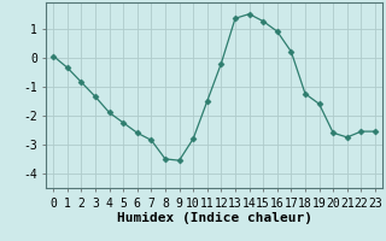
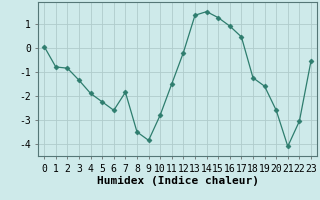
1: -0.35 -> -0.80
7: -2.85 -> -1.85
9: -3.55 -> -3.85
17: 0.20 -> 0.45
21: -2.75 -> -4.10
22: -2.55 -> -3.05
23: -2.55 -> -0.55
